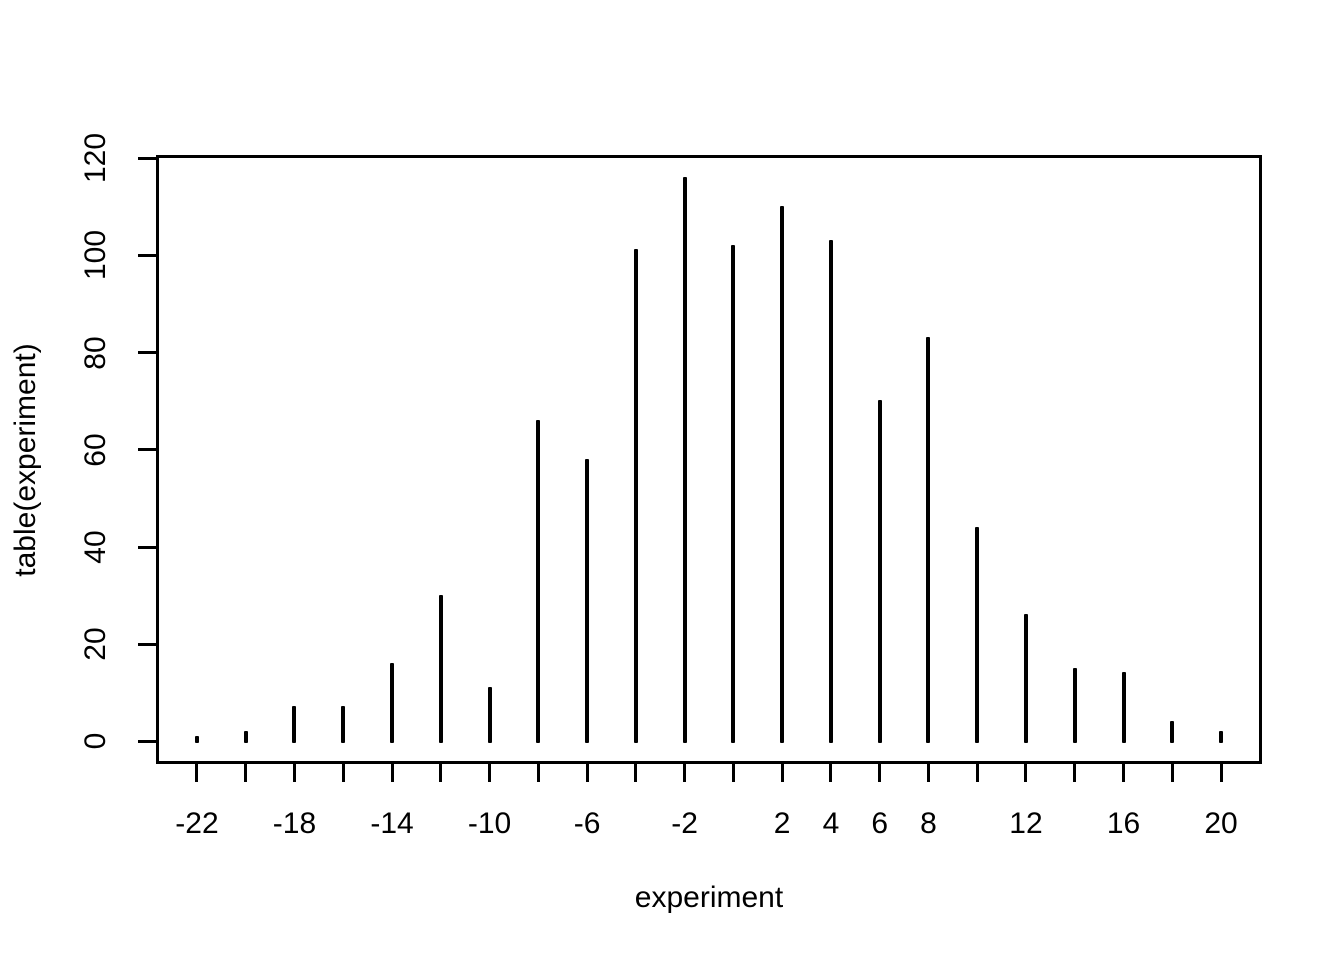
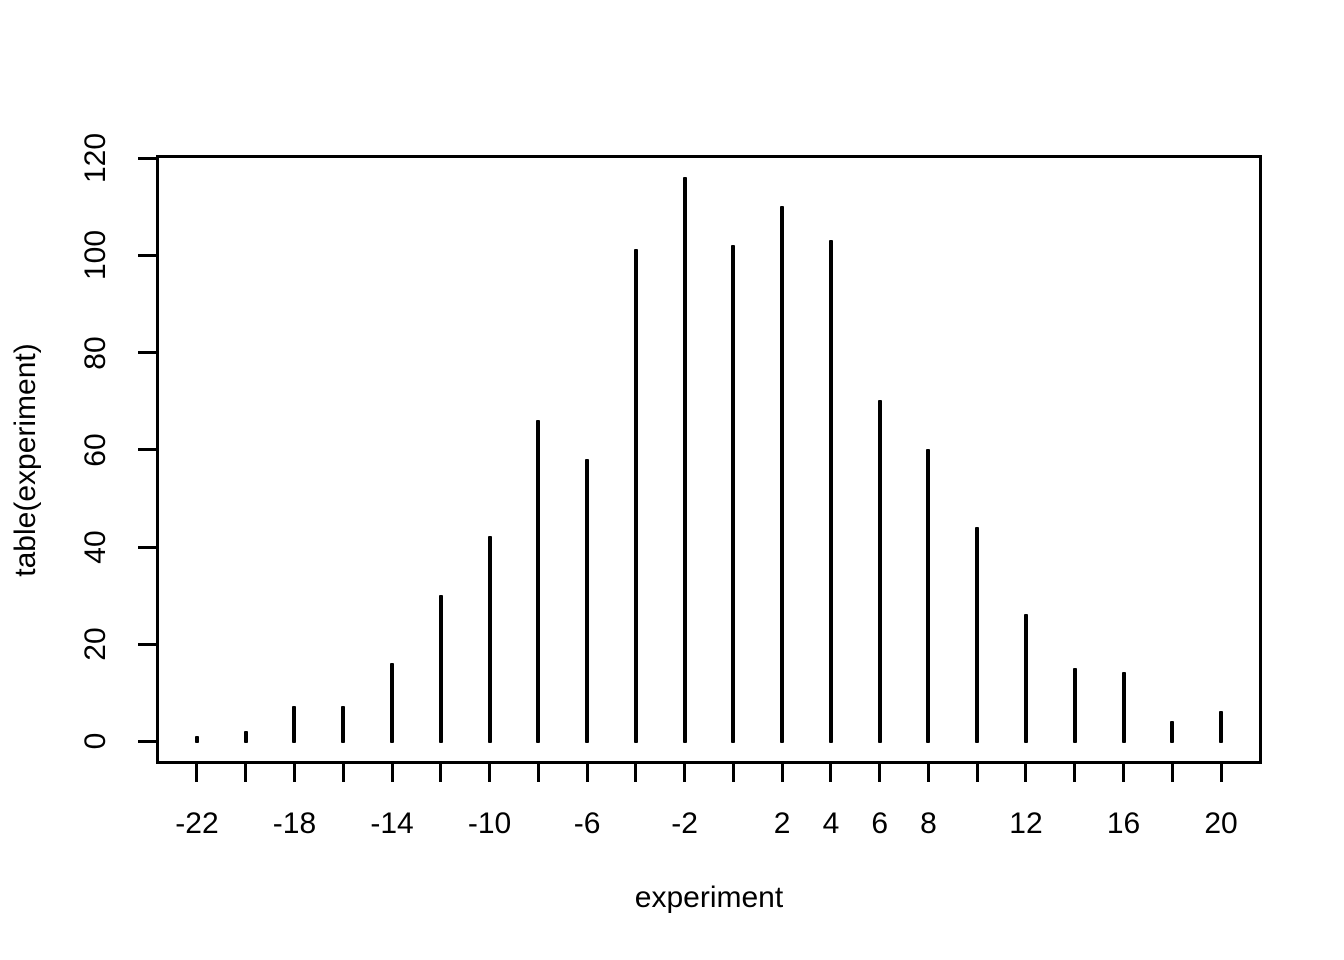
-10: 11 -> 42
8: 83 -> 60
20: 2 -> 6
